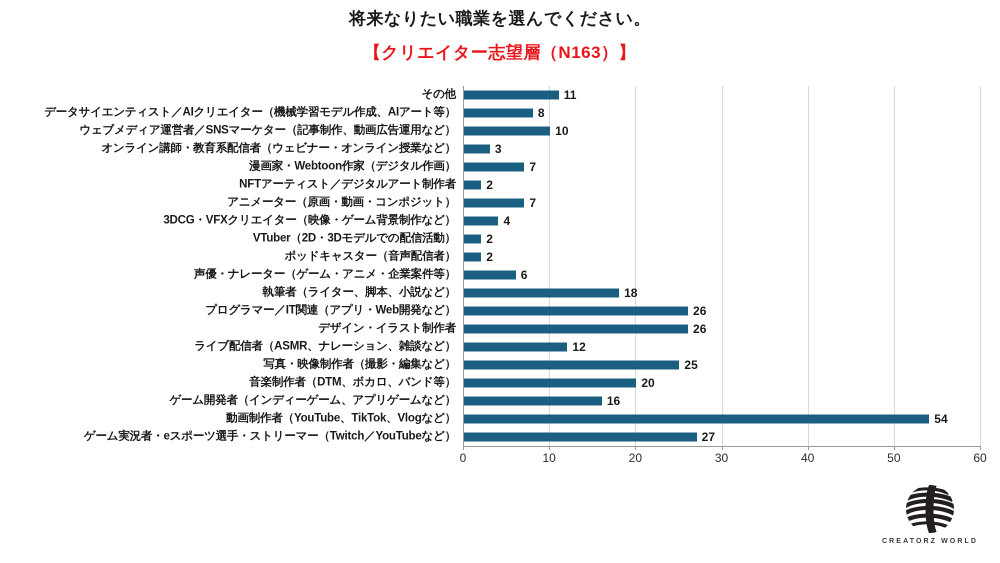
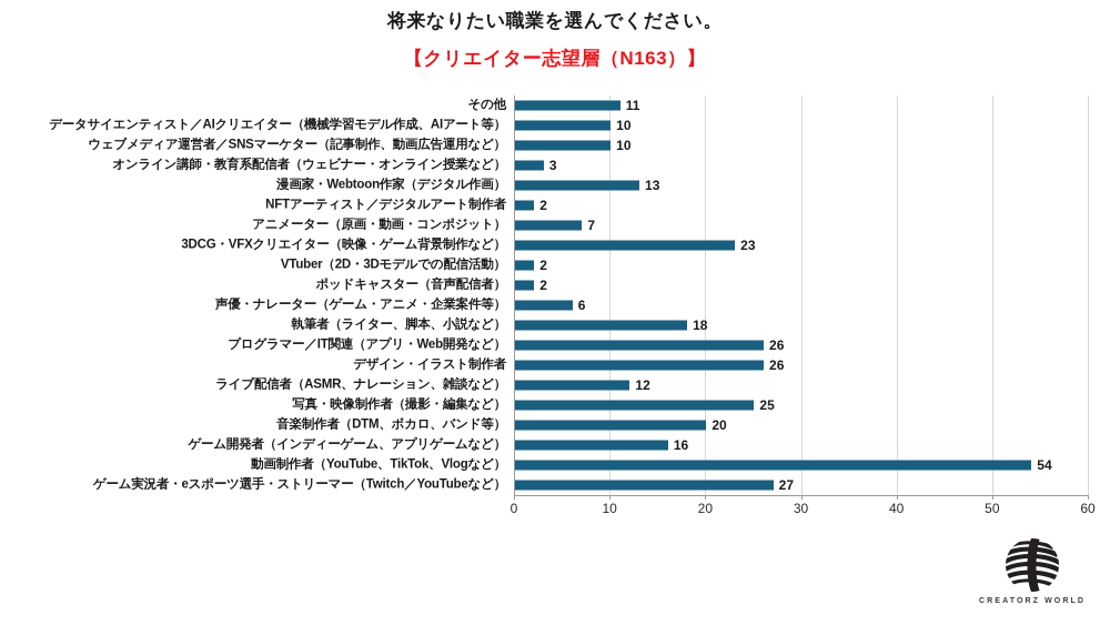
データサイエンティスト／AIクリエイター（機械学習モデル作成、AIアート等）: 8 -> 10
漫画家・Webtoon作家（デジタル作画）: 7 -> 13
3DCG・VFXクリエイター（映像・ゲーム背景制作など）: 4 -> 23
